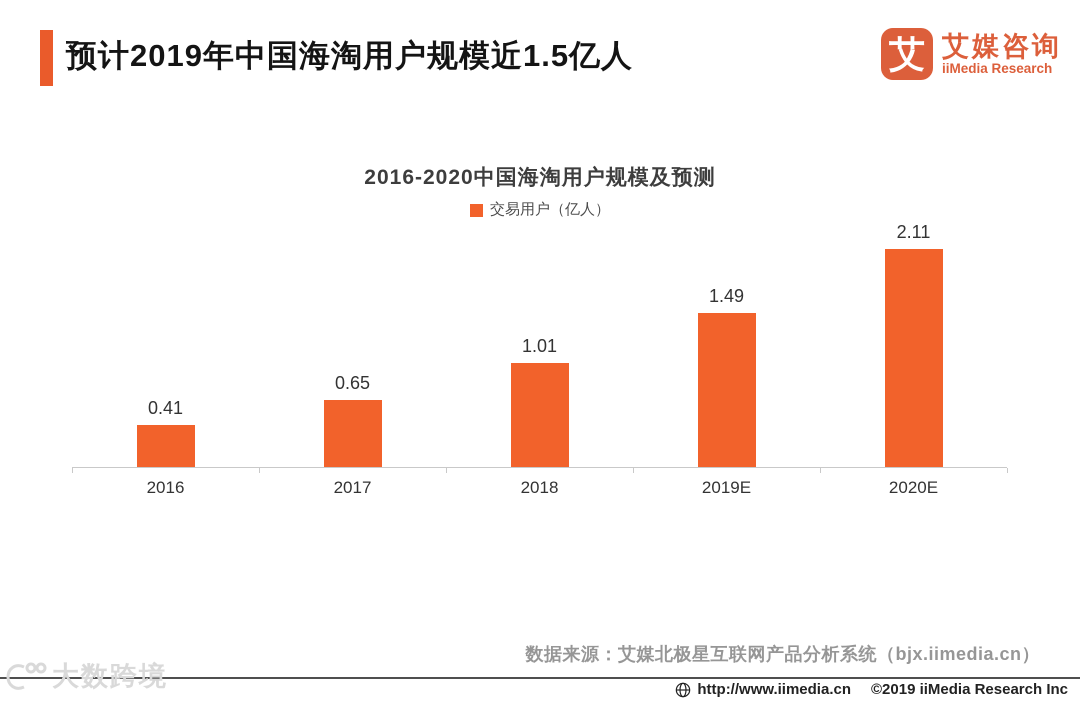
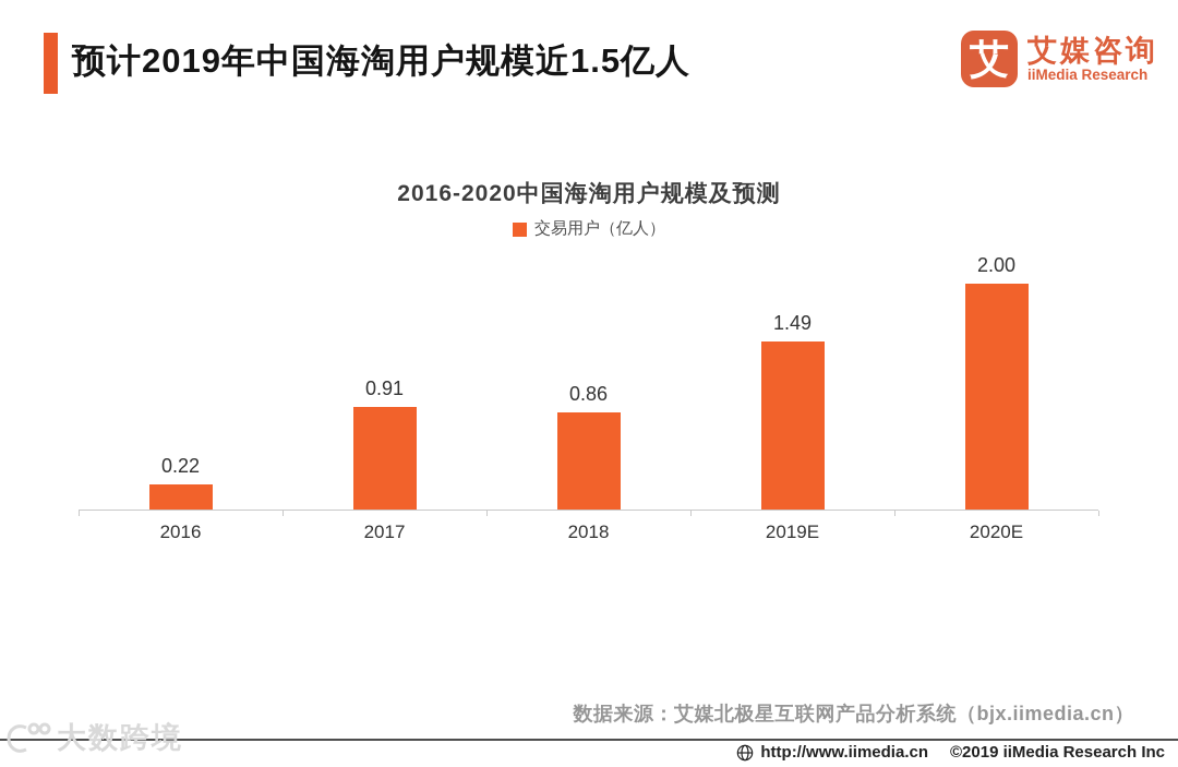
2016: 0.41 -> 0.22
2017: 0.65 -> 0.91
2018: 1.01 -> 0.86
2020E: 2.11 -> 2.00
